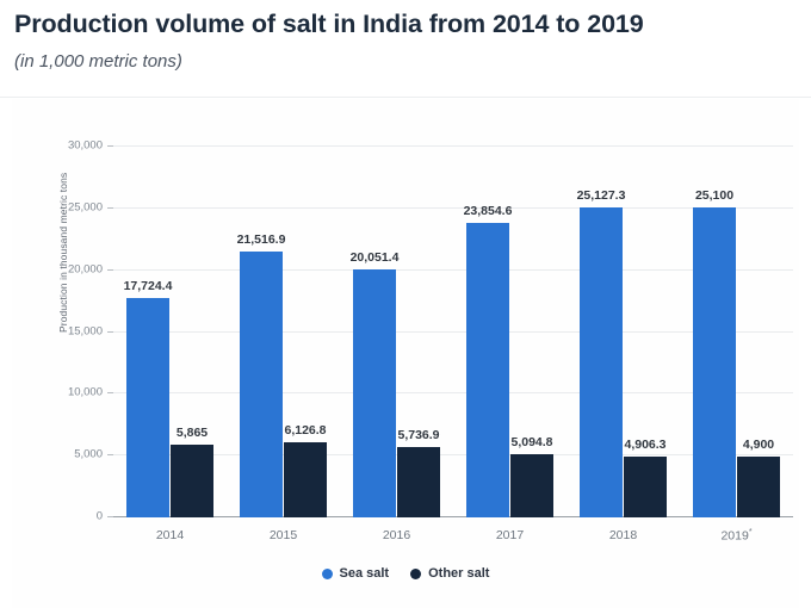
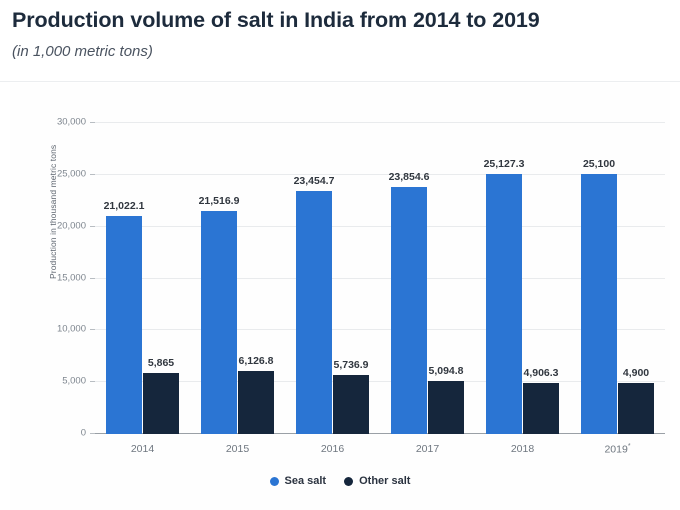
Sea salt/2014: 17,724.4 -> 21,022.1
Sea salt/2016: 20,051.4 -> 23,454.7
